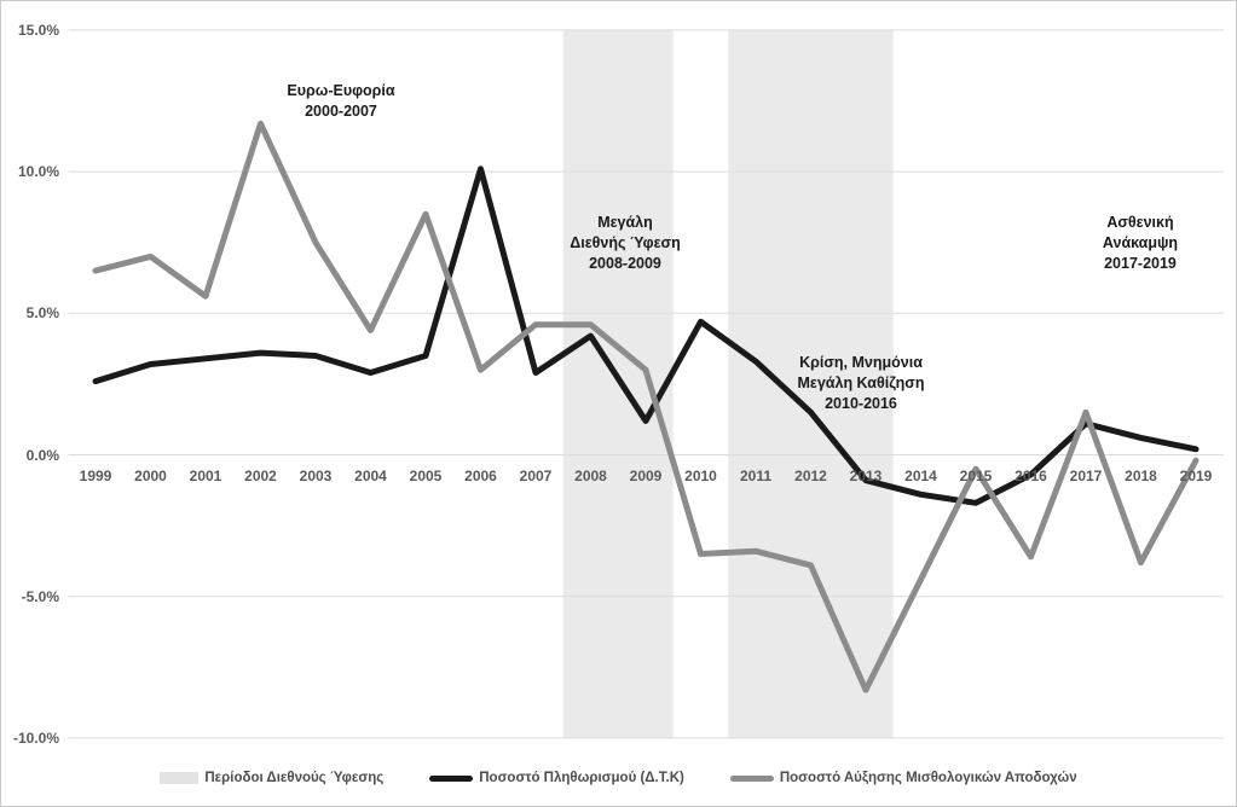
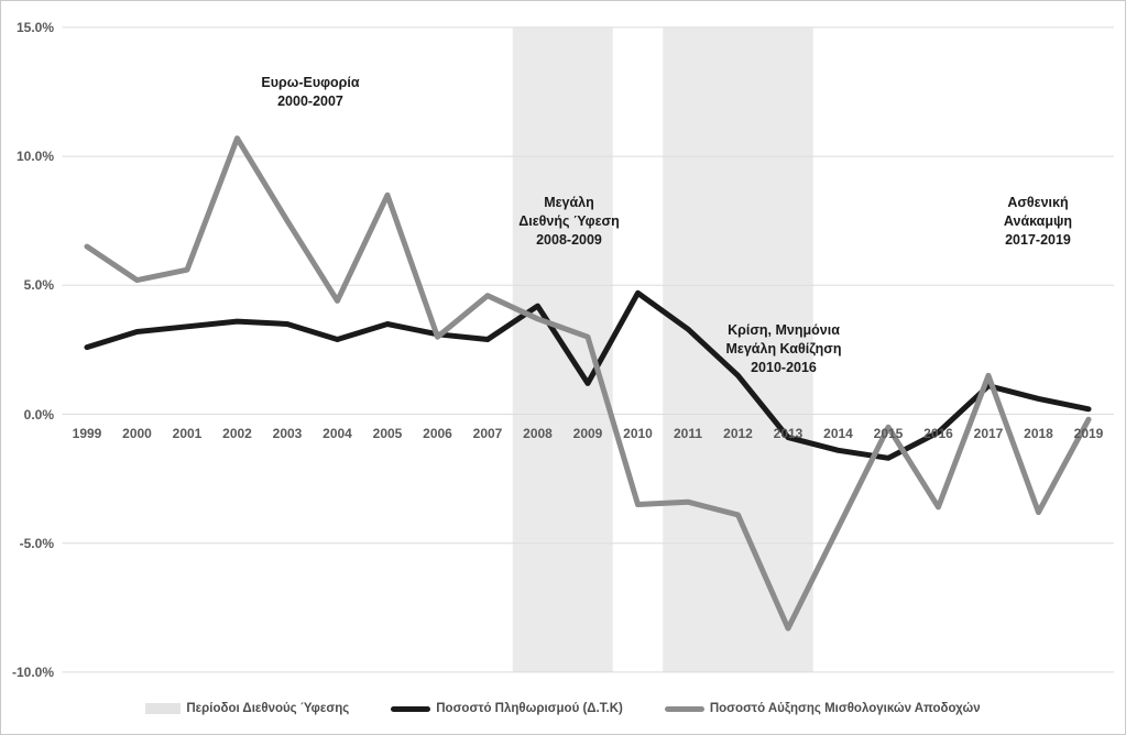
Ποσοστό Αύξησης Μισθολογικών Αποδοχών/2000: 7.0% -> 5.2%
Ποσοστό Αύξησης Μισθολογικών Αποδοχών/2002: 11.7% -> 10.7%
Ποσοστό Πληθωρισμού (Δ.Τ.Κ)/2006: 10.1% -> 3.1%
Ποσοστό Αύξησης Μισθολογικών Αποδοχών/2008: 4.6% -> 3.7%
